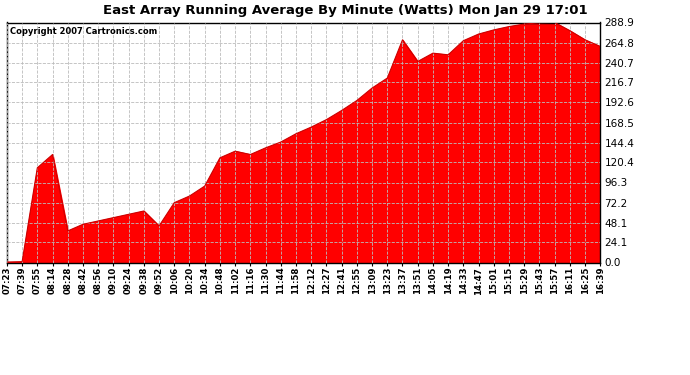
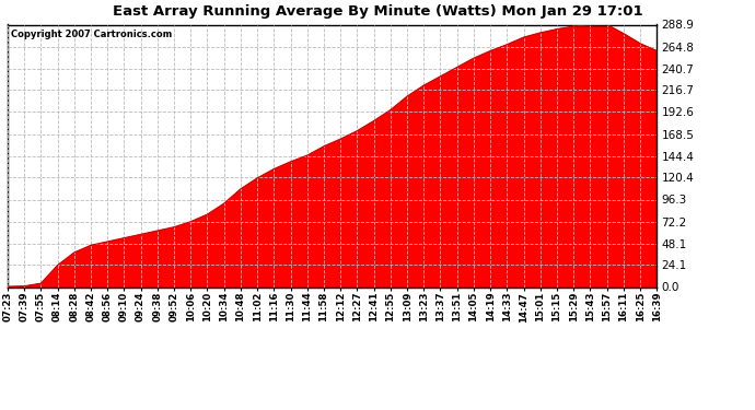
07:55: 114 -> 4
08:14: 130 -> 24
09:52: 44 -> 66
10:48: 126 -> 108
11:02: 134 -> 120
13:37: 268 -> 232
14:19: 250 -> 260
